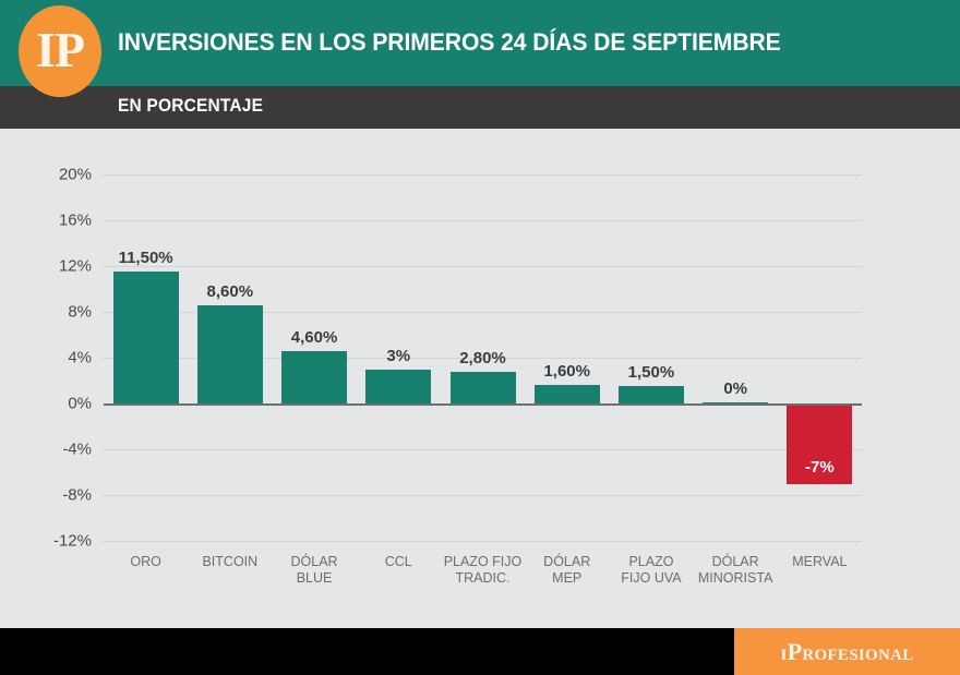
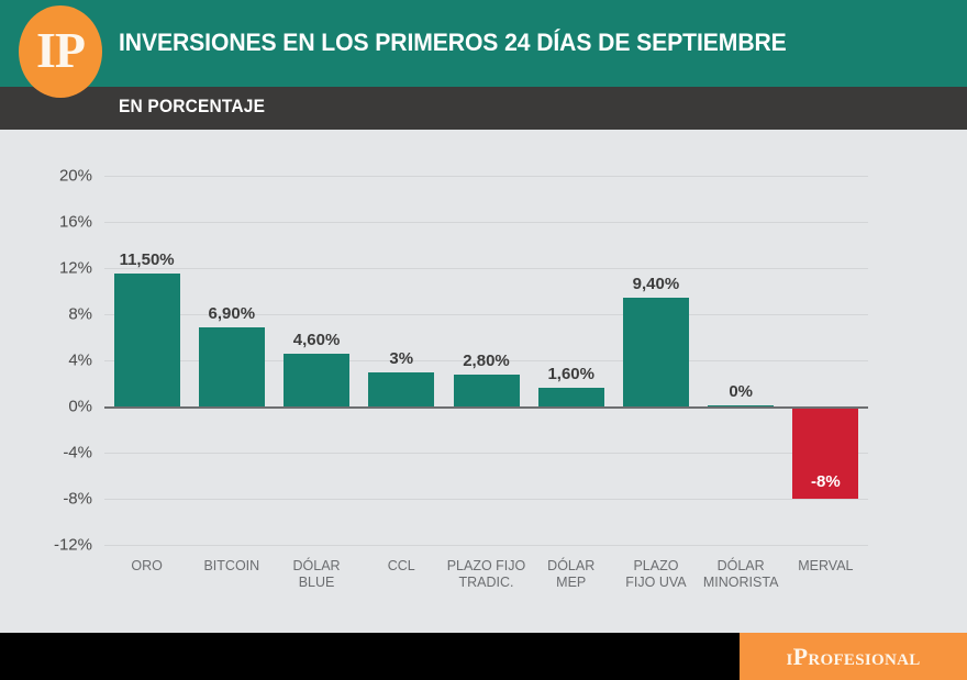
BITCOIN: 8,60% -> 6,90%
PLAZO FIJO UVA: 1,50% -> 9,40%
MERVAL: -7% -> -8%
